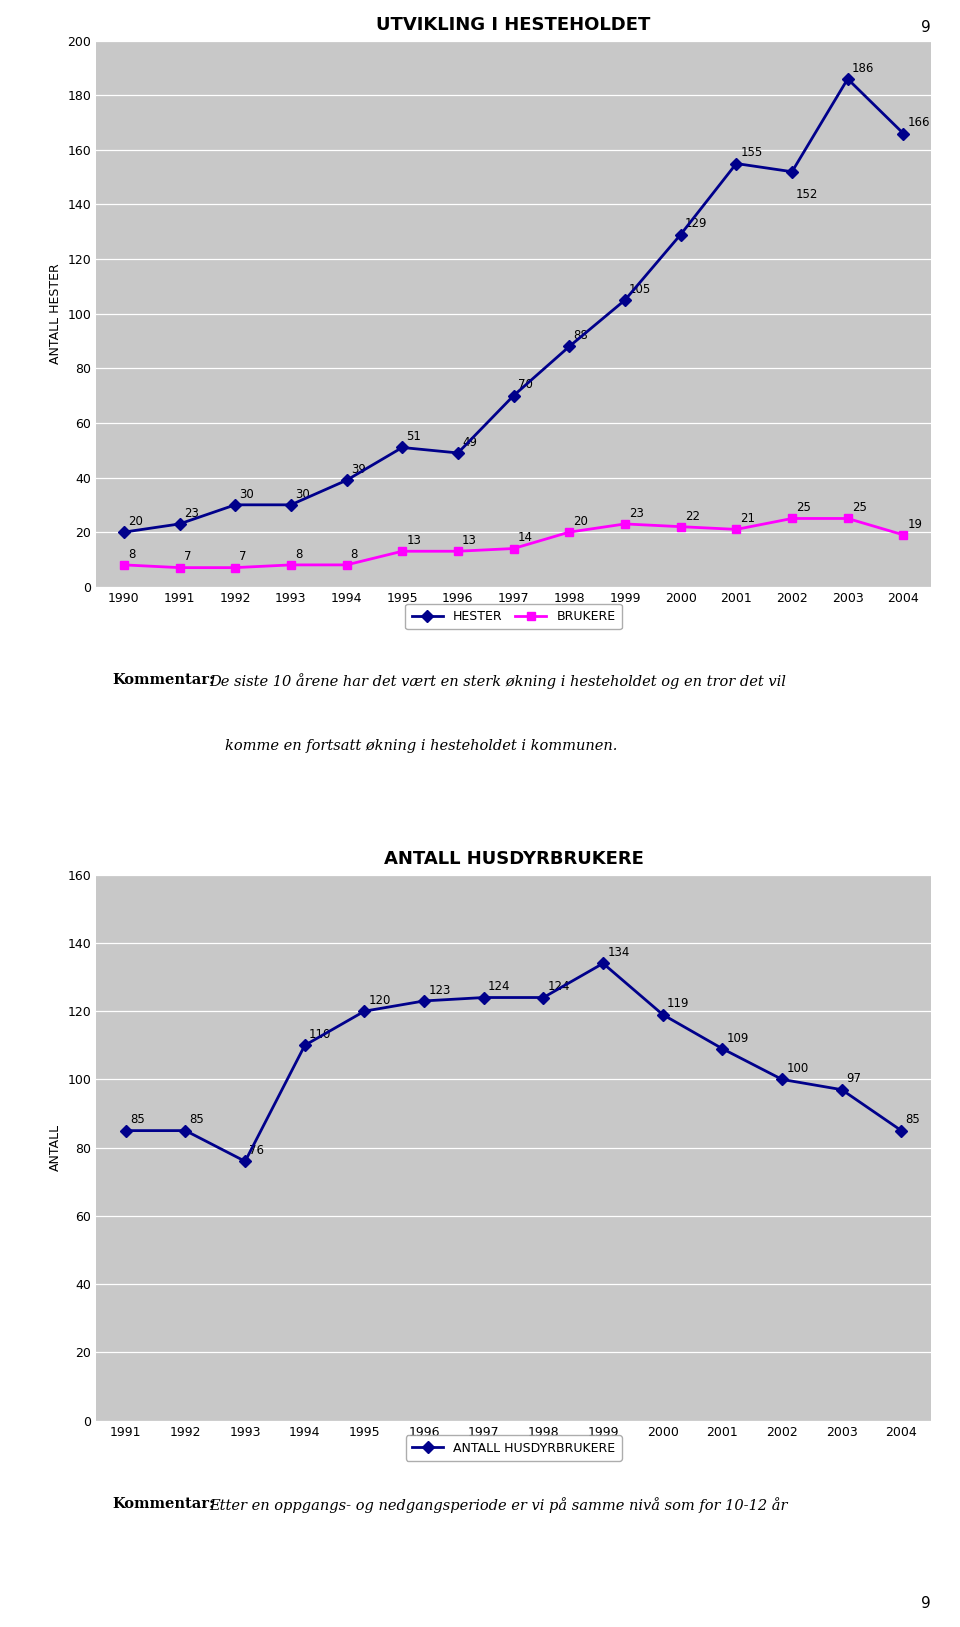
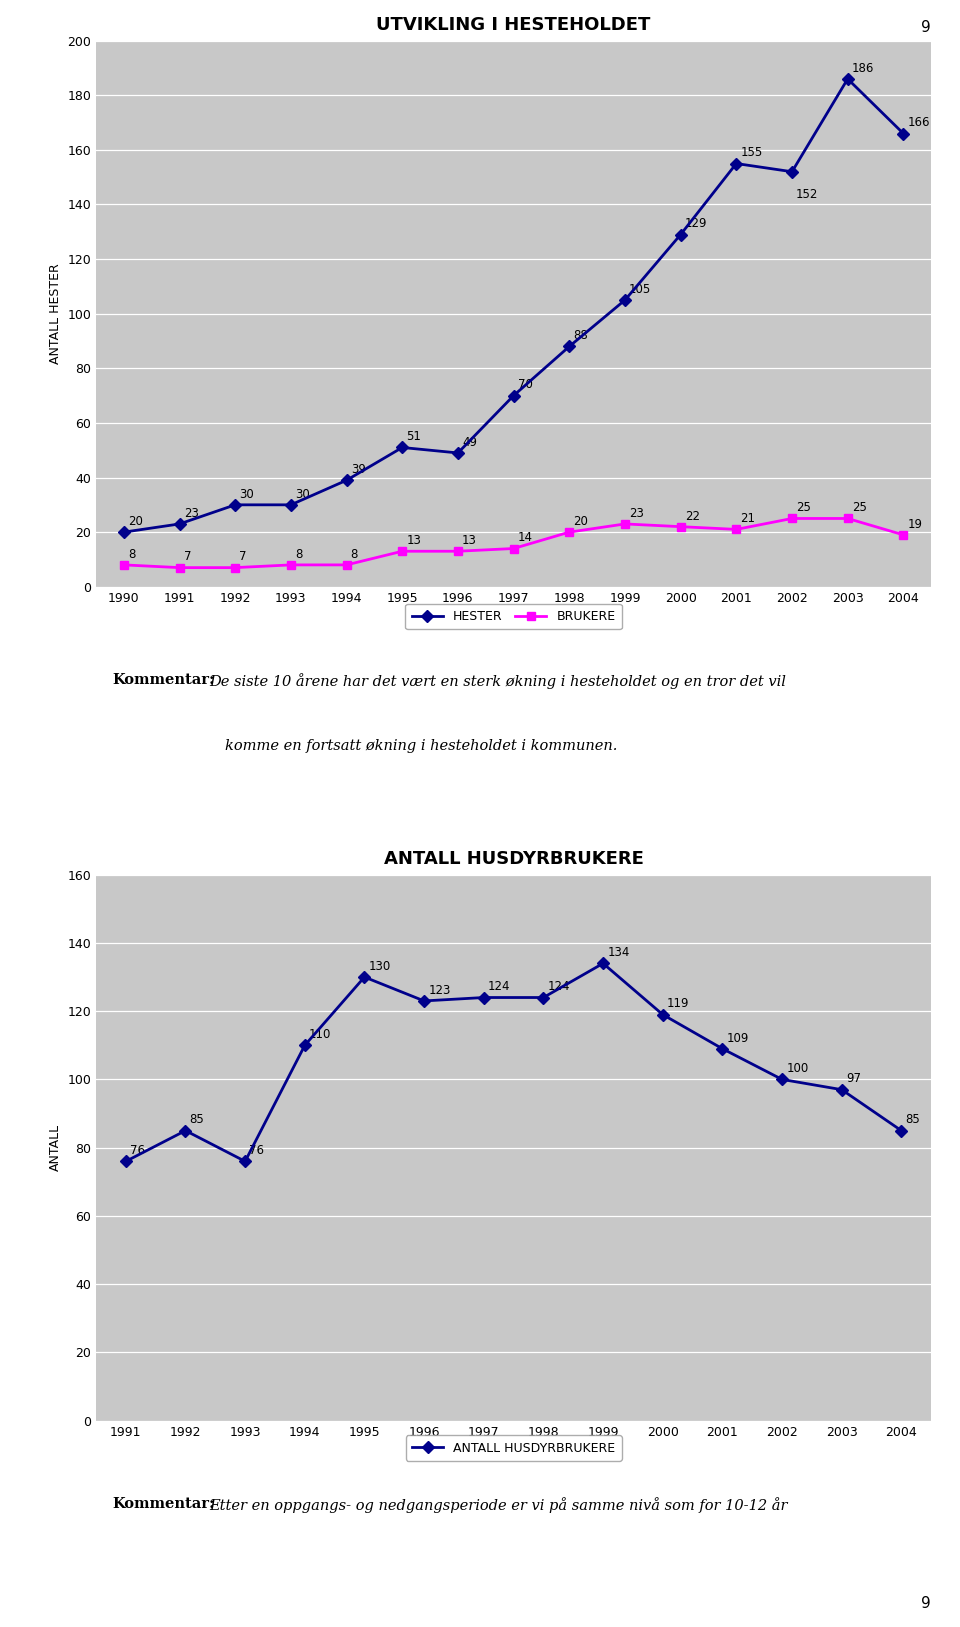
ANTALL HUSDYRBRUKERE/1991: 85 -> 76
ANTALL HUSDYRBRUKERE/1995: 120 -> 130
